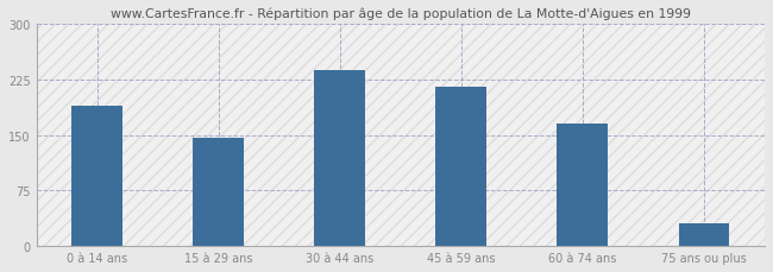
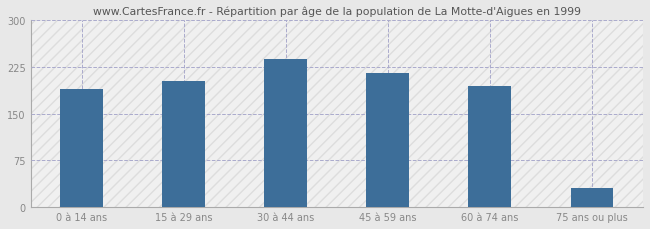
15 à 29 ans: 146 -> 202
60 à 74 ans: 165 -> 194
